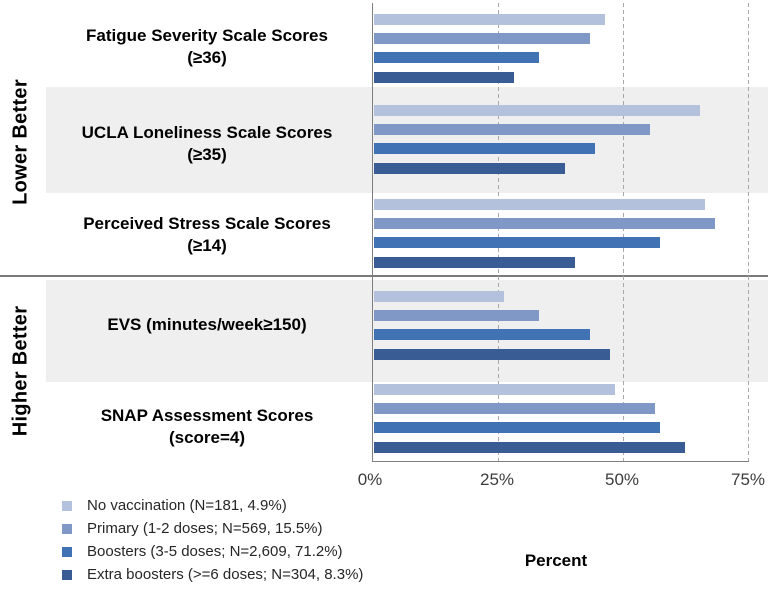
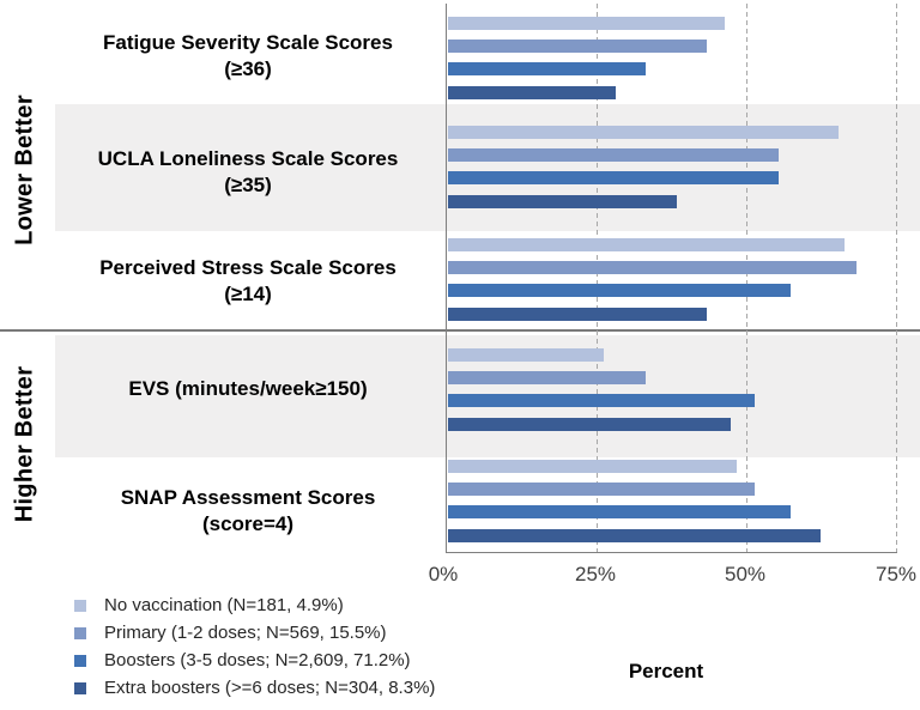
Boosters (3-5 doses; N=2,609, 71.2%)/UCLA Loneliness Scale Scores (≥35): 44% -> 55%
Extra boosters (>=6 doses; N=304, 8.3%)/Perceived Stress Scale Scores (≥14): 40% -> 43%
Boosters (3-5 doses; N=2,609, 71.2%)/EVS (minutes/week≥150): 43% -> 51%
Primary (1-2 doses; N=569, 15.5%)/SNAP Assessment Scores (score=4): 56% -> 51%
